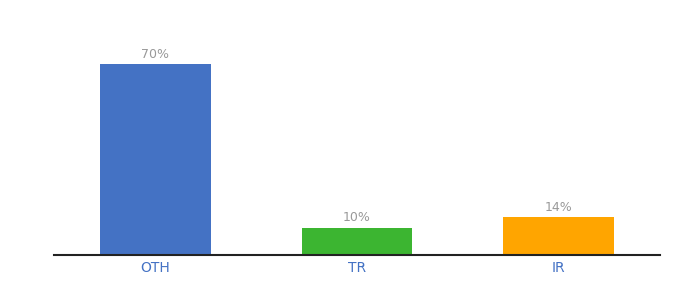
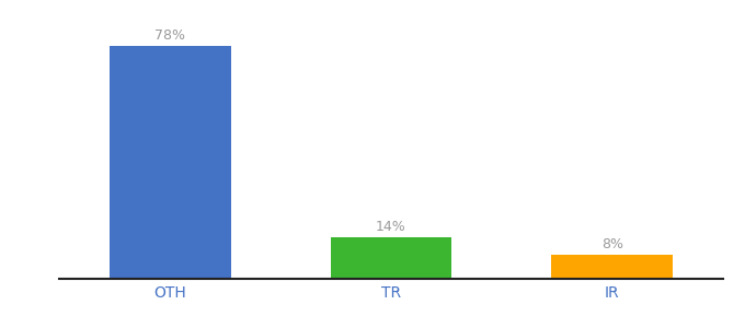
OTH: 70% -> 78%
TR: 10% -> 14%
IR: 14% -> 8%
